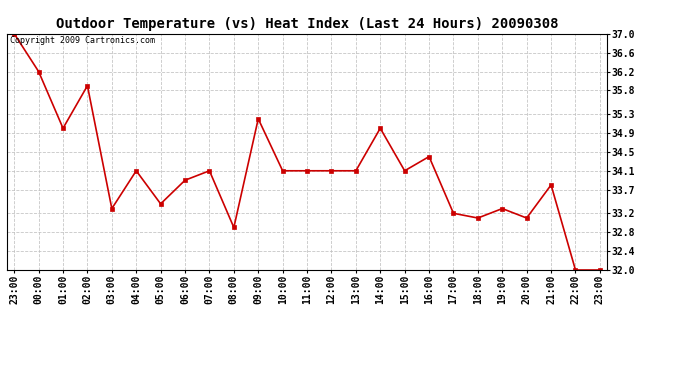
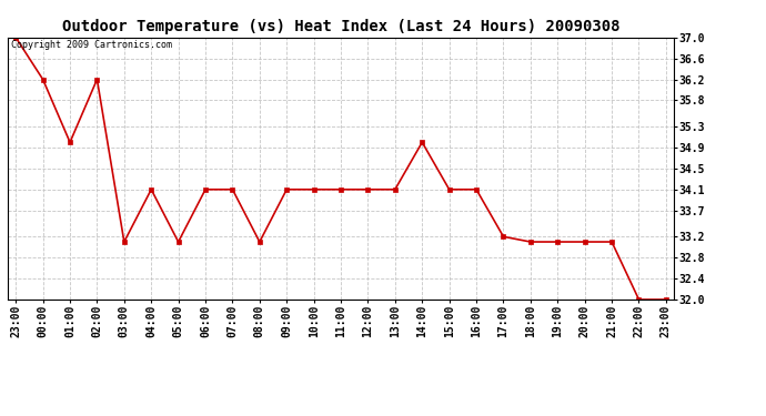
02:00: 35.9 -> 36.2
03:00: 33.3 -> 33.1
05:00: 33.4 -> 33.1
06:00: 33.9 -> 34.1
08:00: 32.9 -> 33.1
09:00: 35.2 -> 34.1
16:00: 34.4 -> 34.1
19:00: 33.3 -> 33.1
21:00: 33.8 -> 33.1
